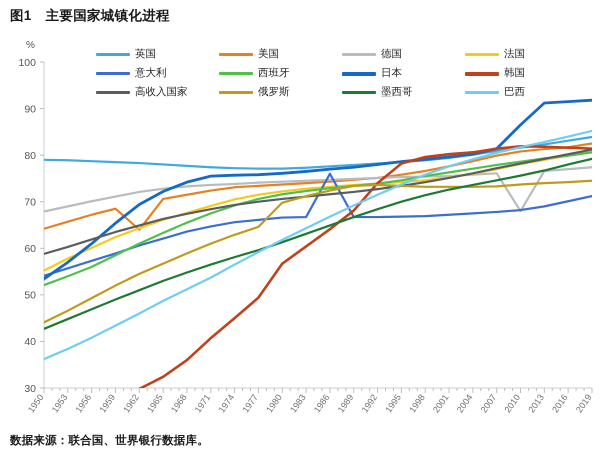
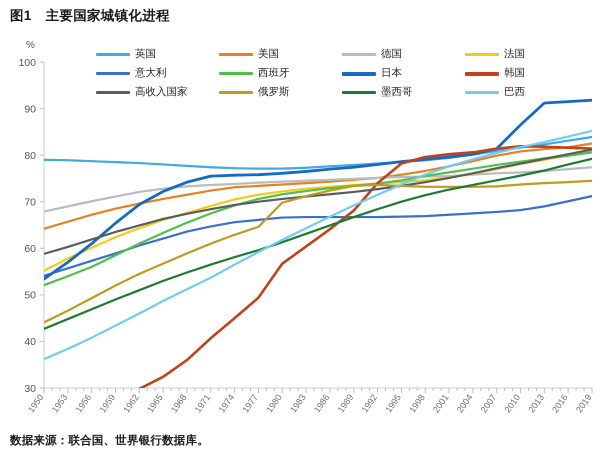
美国/1962: 64 -> 70
意大利/1986: 76 -> 67
德国/2010: 68 -> 76
